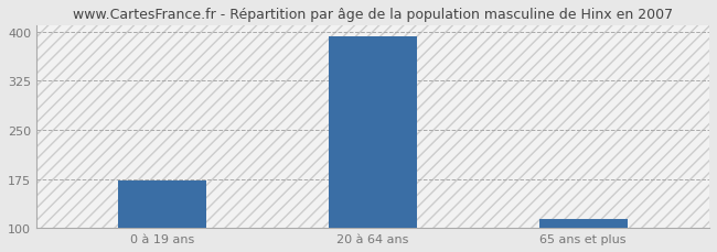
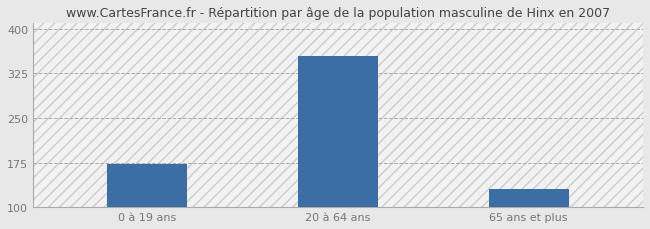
20 à 64 ans: 393 -> 354
65 ans et plus: 113 -> 130
